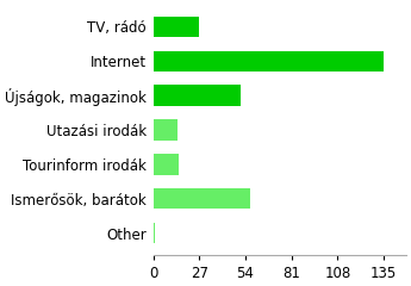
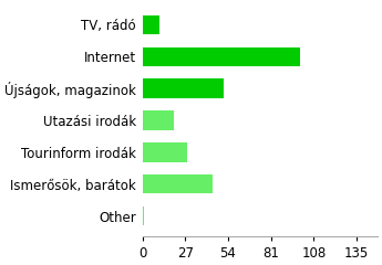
TV, rádó: 27 -> 11
Internet: 135 -> 99
Utazási irodák: 14 -> 20
Tourinform irodák: 15 -> 28
Ismerősök, barátok: 57 -> 44
